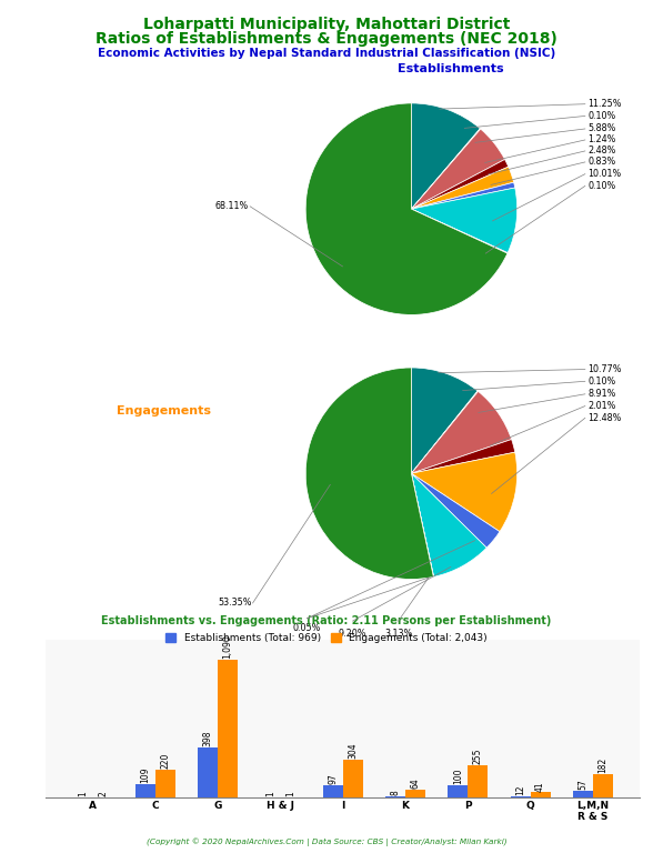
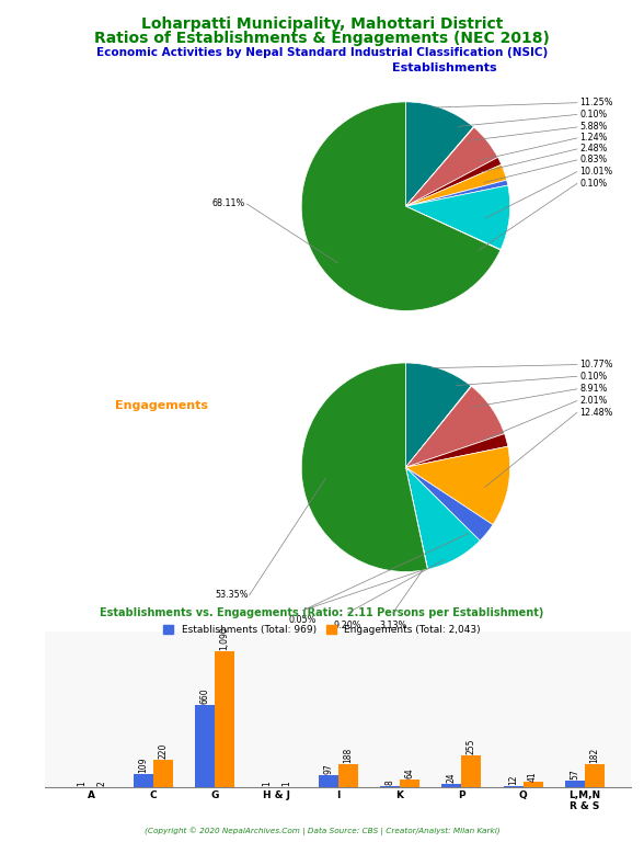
Establishments (Total: 969)/G: 398 -> 660
Engagements (Total: 2,043)/I: 304 -> 188
Establishments (Total: 969)/P: 100 -> 24
